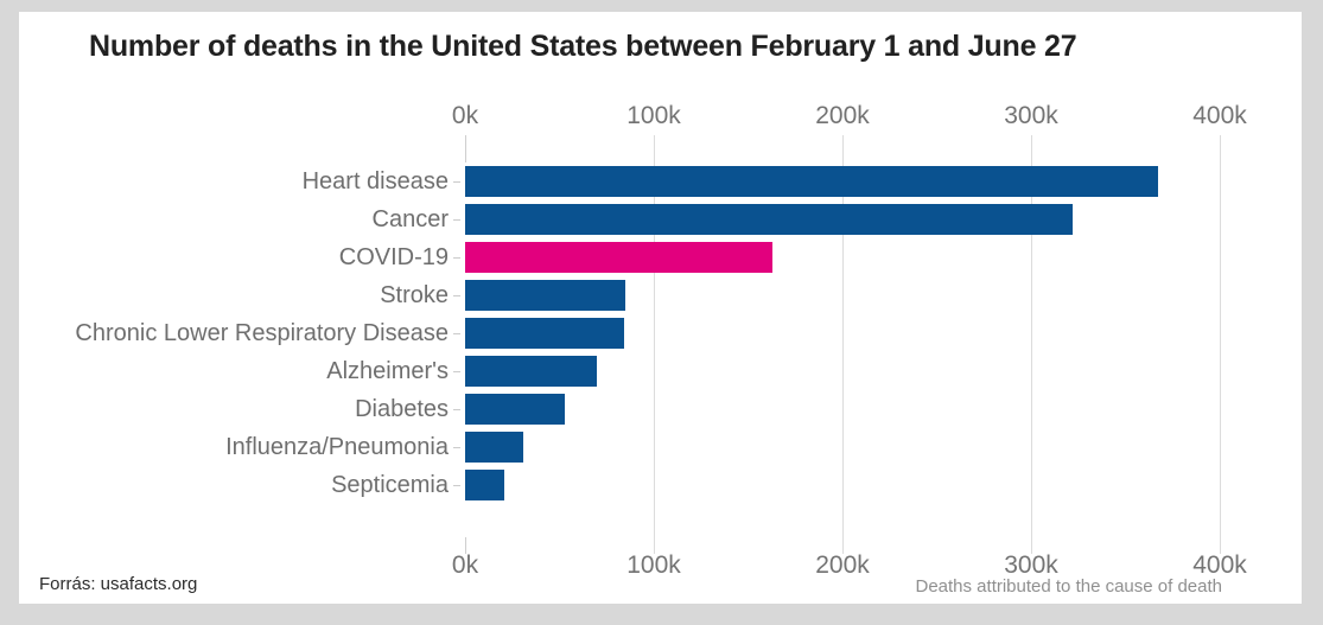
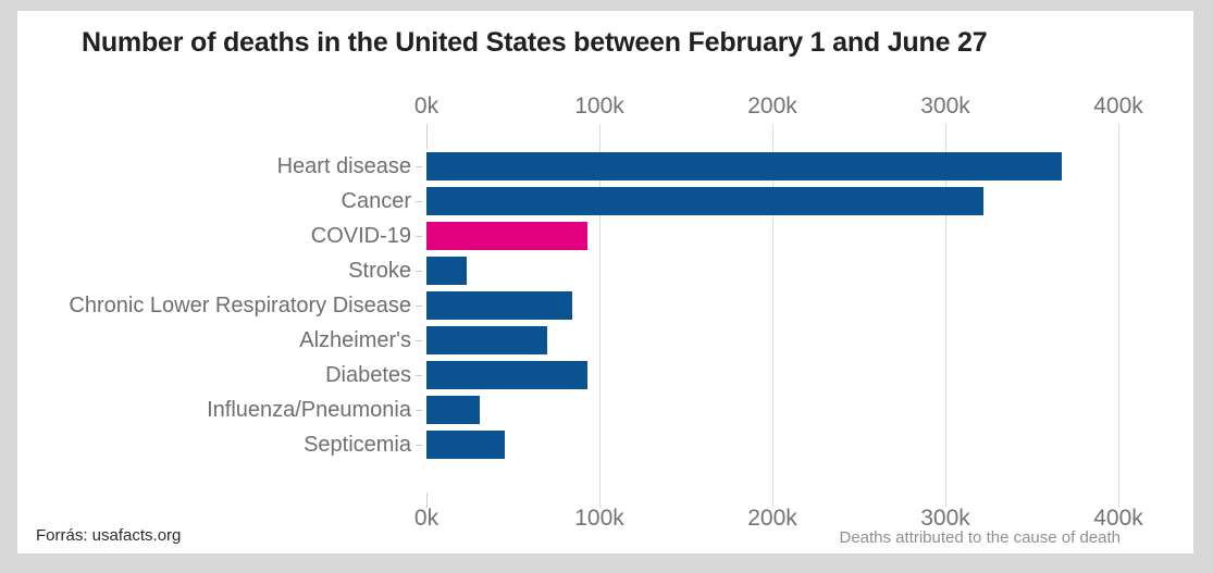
COVID-19: 163k -> 93k
Stroke: 85k -> 23k
Diabetes: 53k -> 93k
Septicemia: 21k -> 45k
